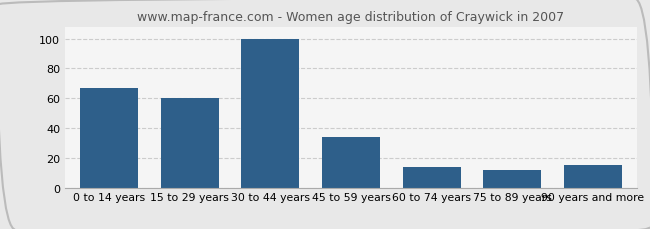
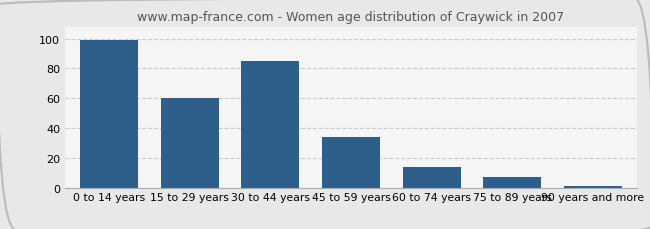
0 to 14 years: 67 -> 99
30 to 44 years: 100 -> 85
75 to 89 years: 12 -> 7
90 years and more: 15 -> 1
